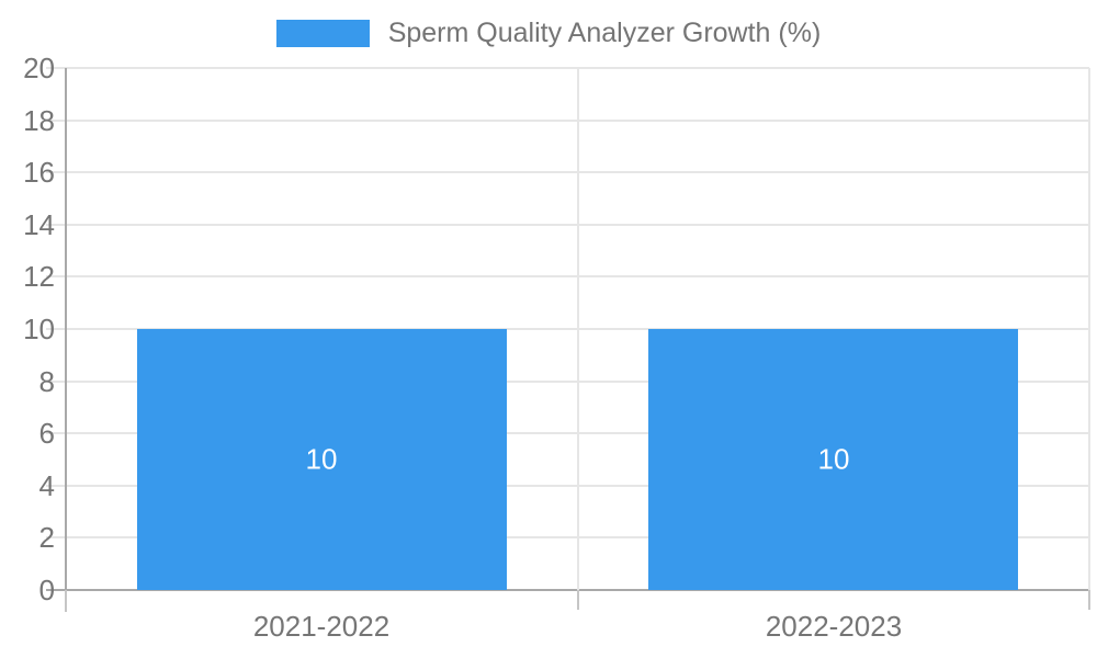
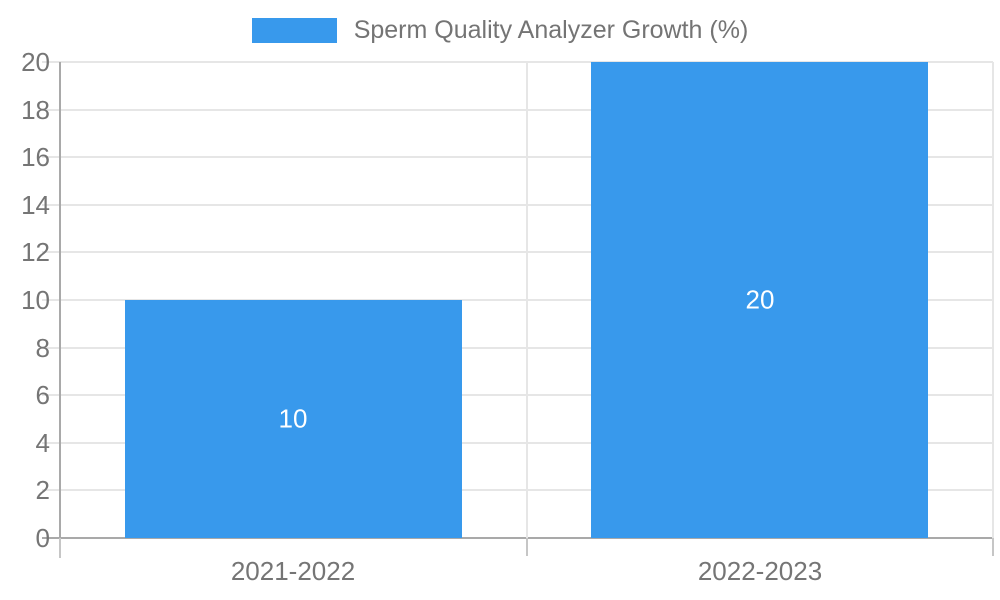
2022-2023: 10 -> 20
